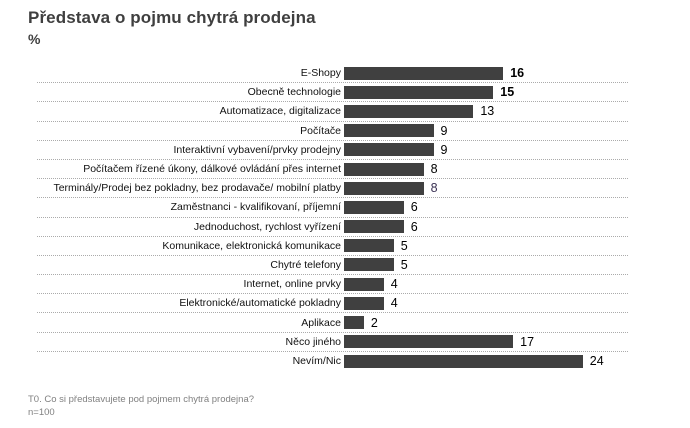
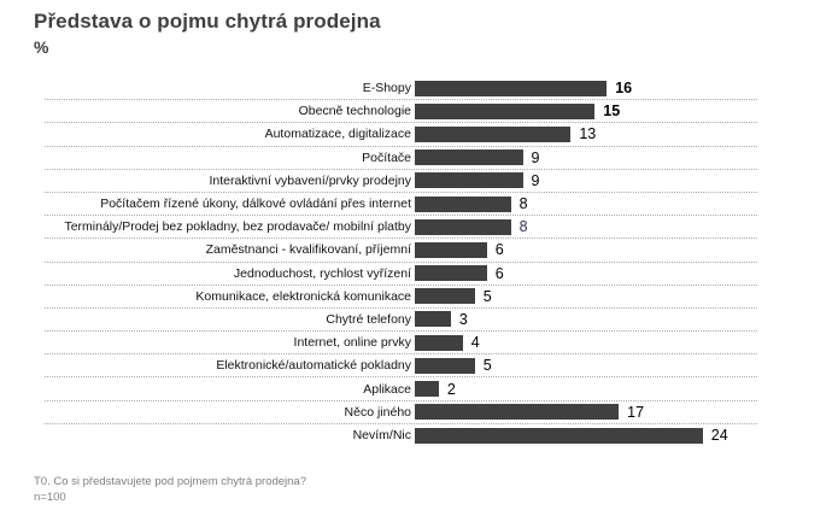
Chytré telefony: 5 -> 3
Elektronické/automatické pokladny: 4 -> 5
